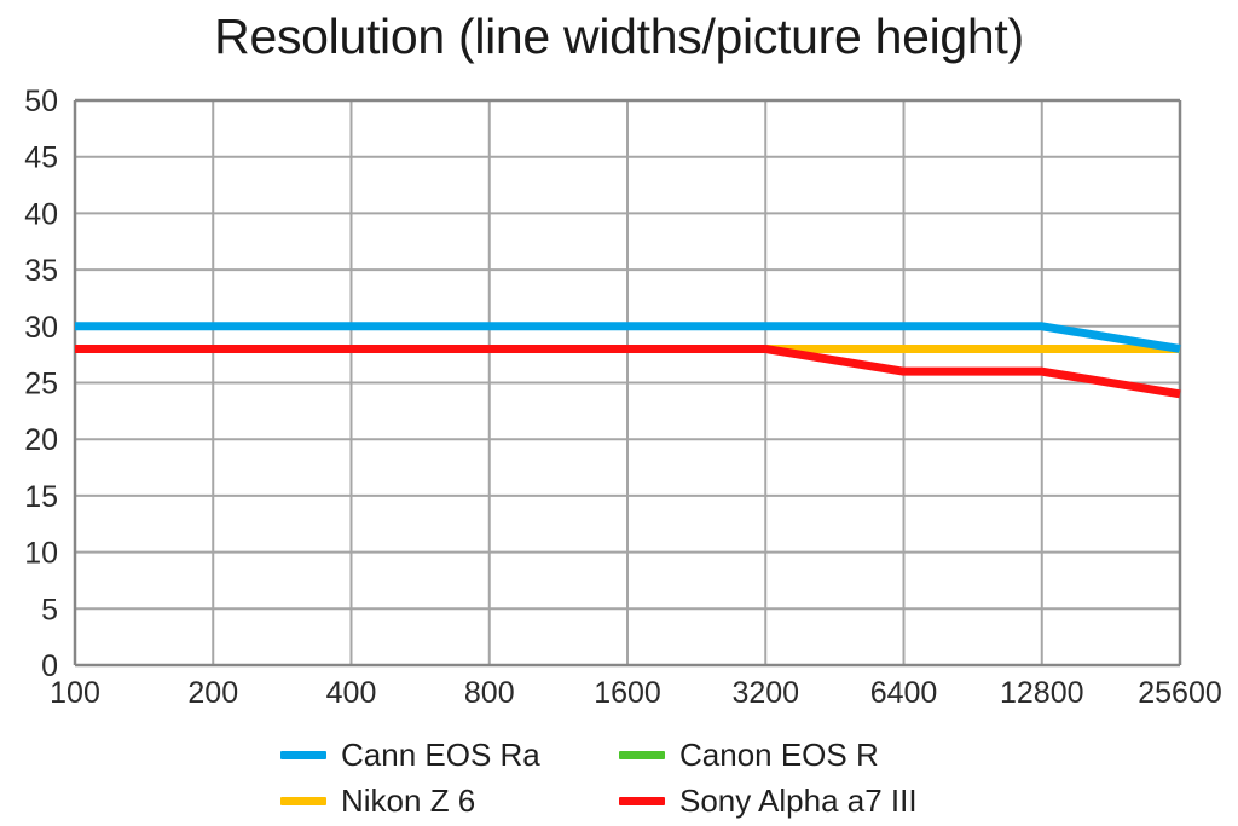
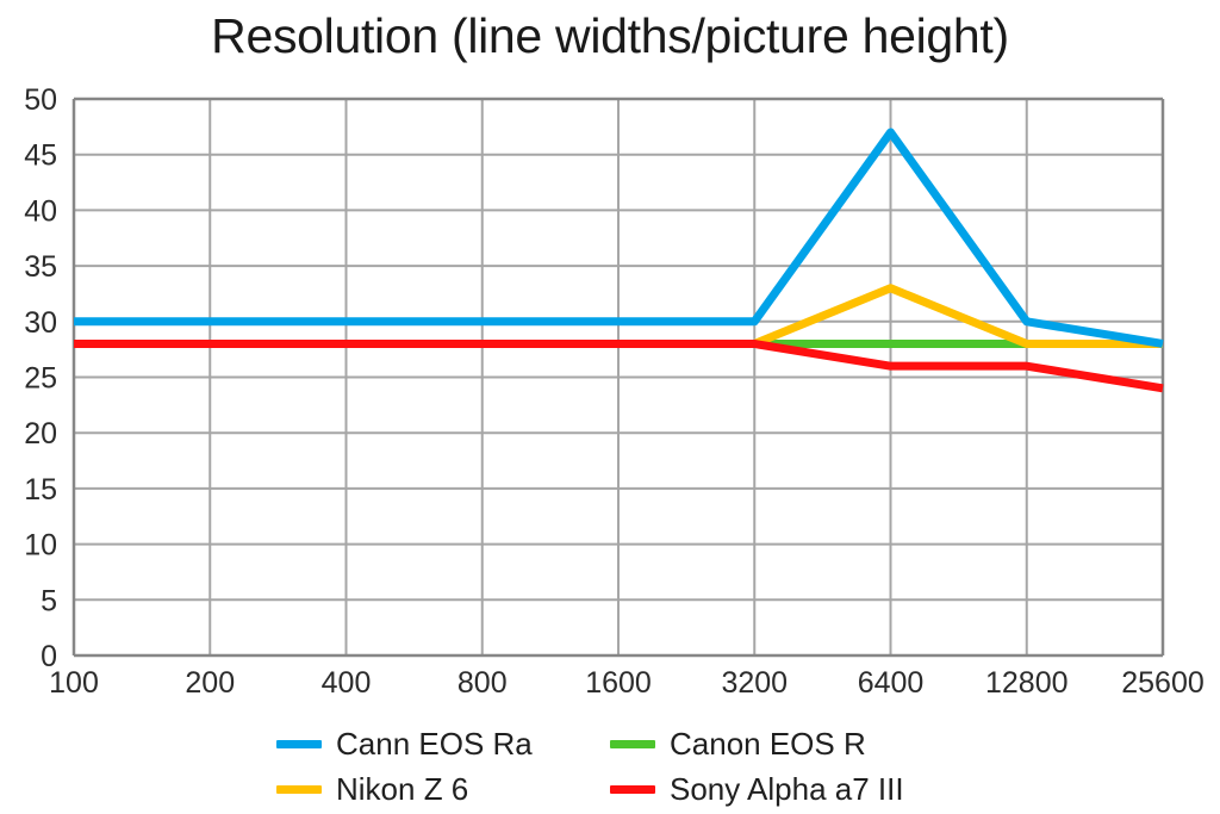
Cann EOS Ra/6400: 30 -> 47
Nikon Z 6/6400: 28 -> 33
